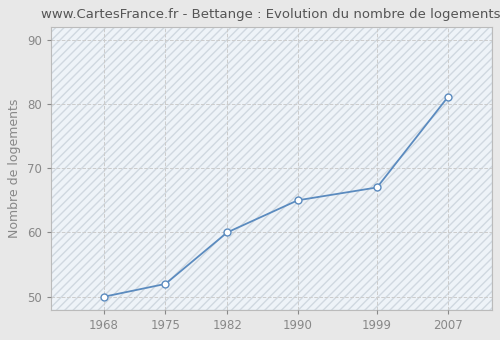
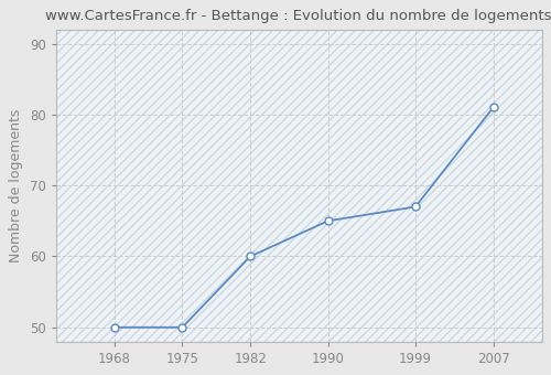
1975: 52 -> 50
